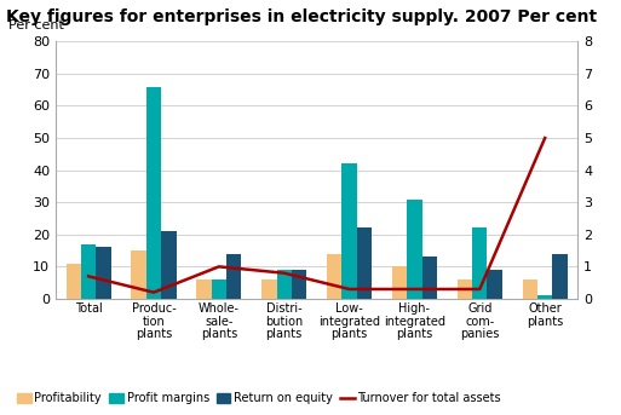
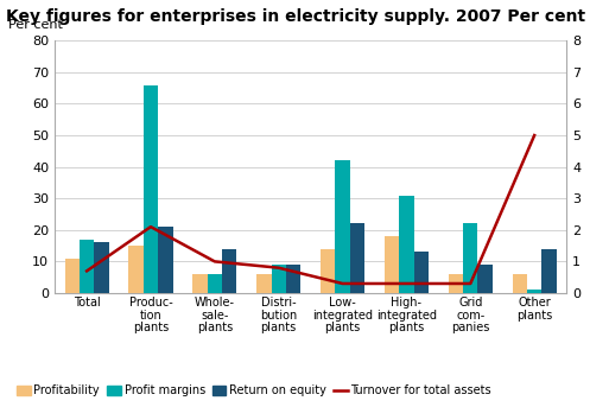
Turnover for total assets/Produc- tion plants: 0.2 -> 2.1
Profitability/High- integrated plants: 10 -> 18
